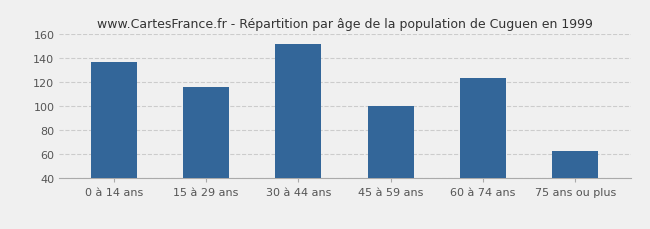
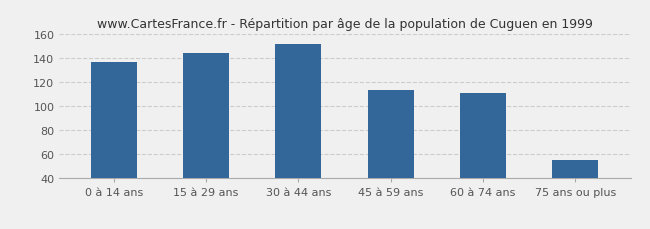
15 à 29 ans: 116 -> 144
45 à 59 ans: 100 -> 113
60 à 74 ans: 123 -> 111
75 ans ou plus: 63 -> 55
